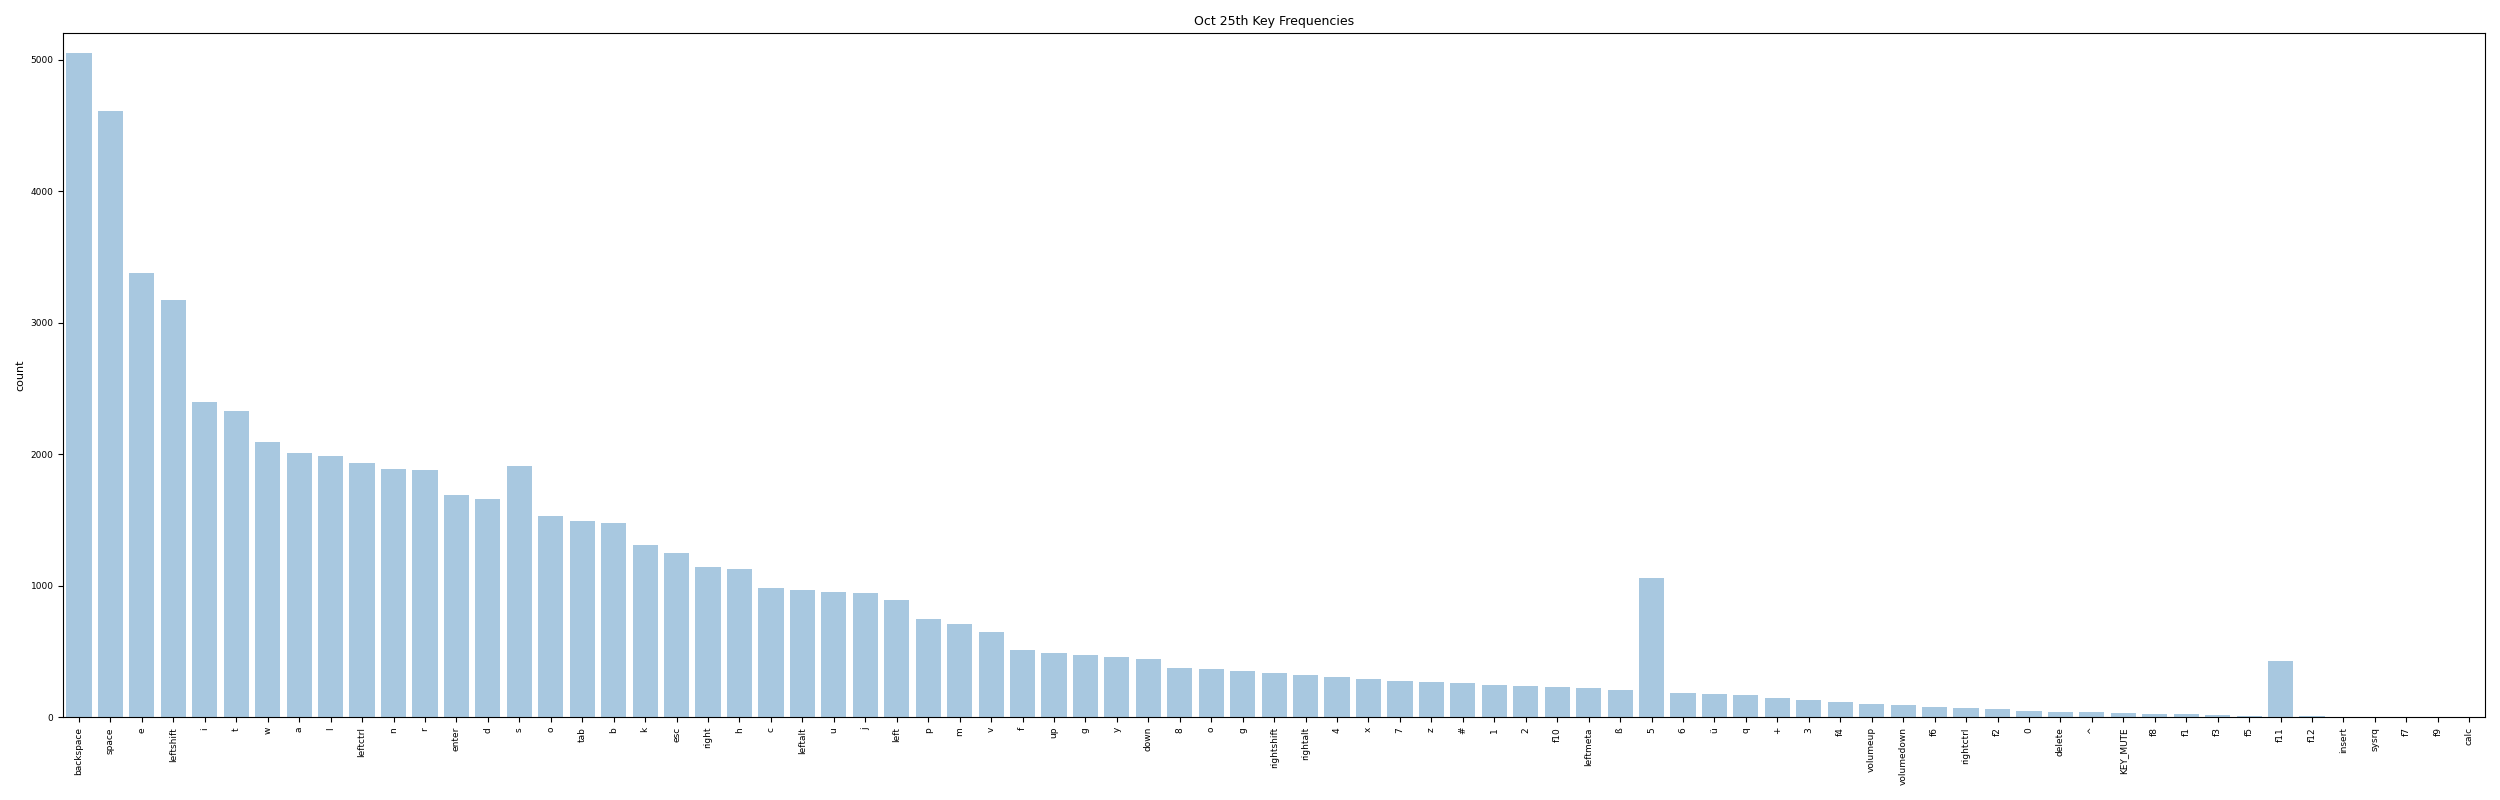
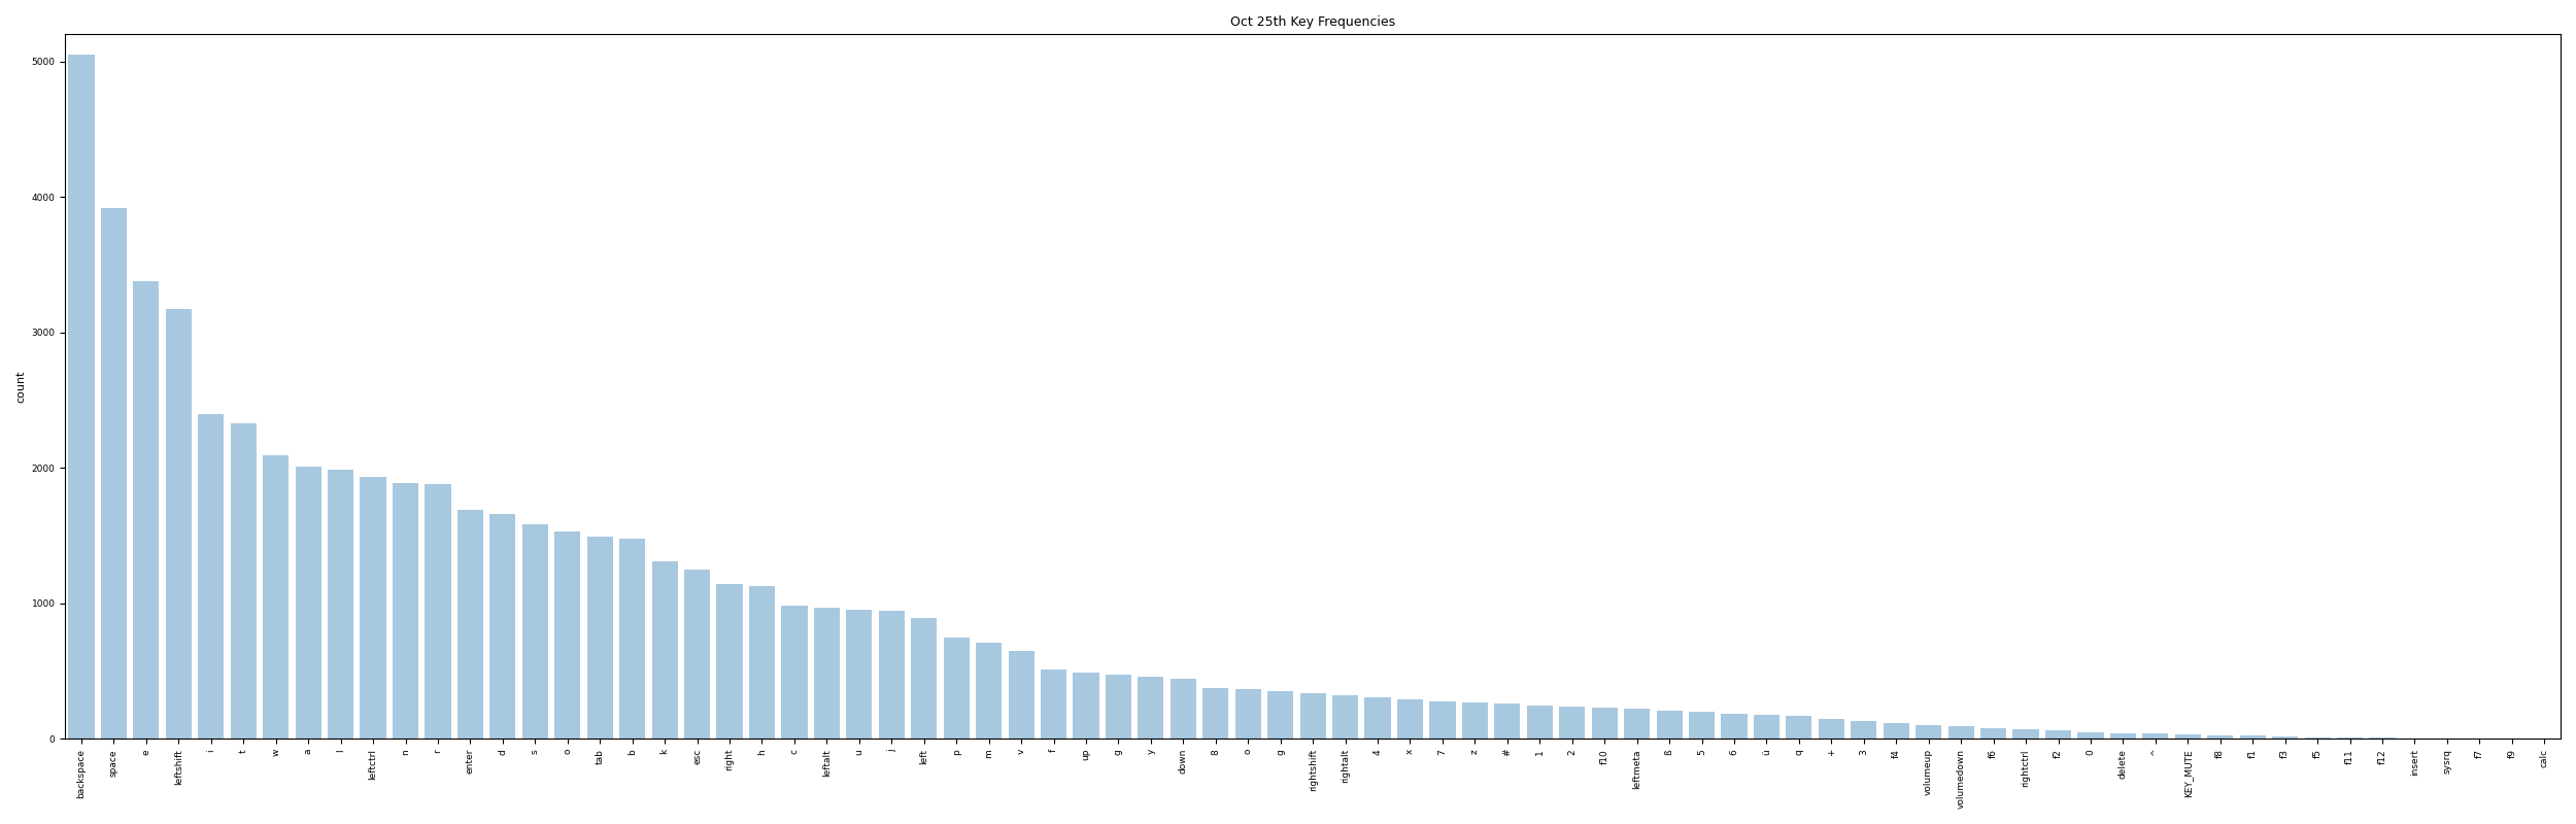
space: 4610 -> 3920
s: 1910 -> 1580
5: 1060 -> 200
f11: 430 -> 10
